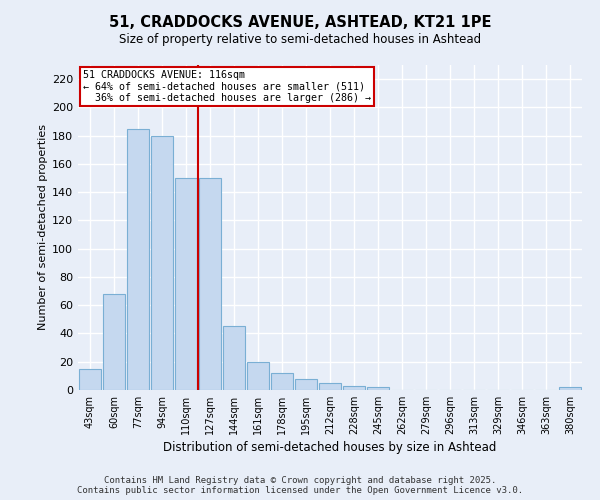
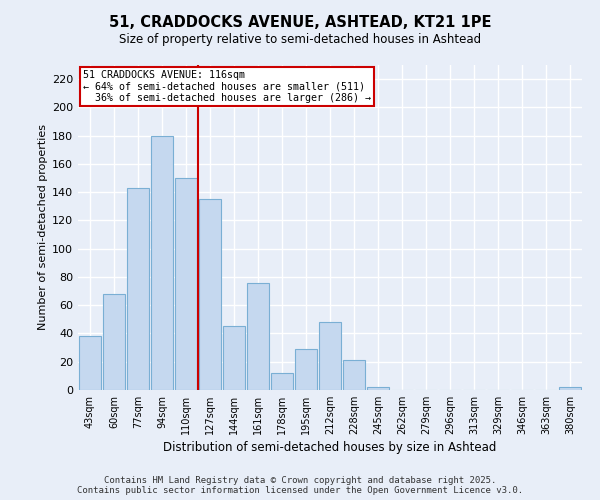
43sqm: 15 -> 38
77sqm: 185 -> 143
127sqm: 150 -> 135
161sqm: 20 -> 76
195sqm: 8 -> 29
212sqm: 5 -> 48
228sqm: 3 -> 21
